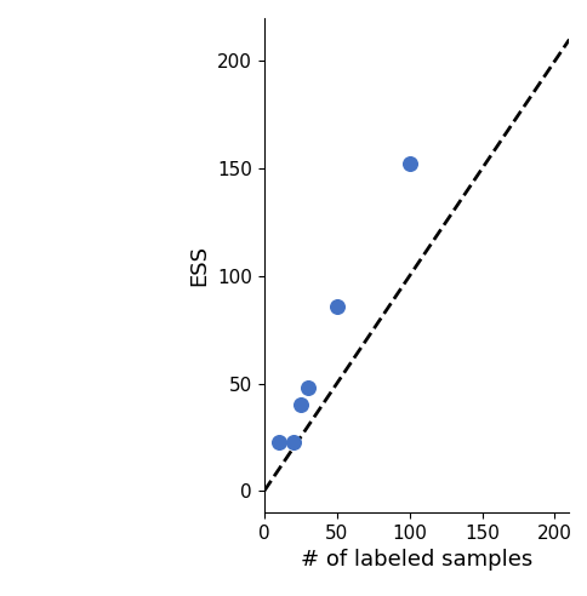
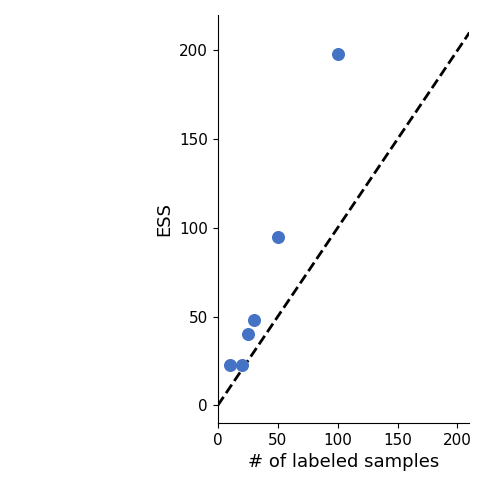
50: 86 -> 95
100: 152 -> 198
